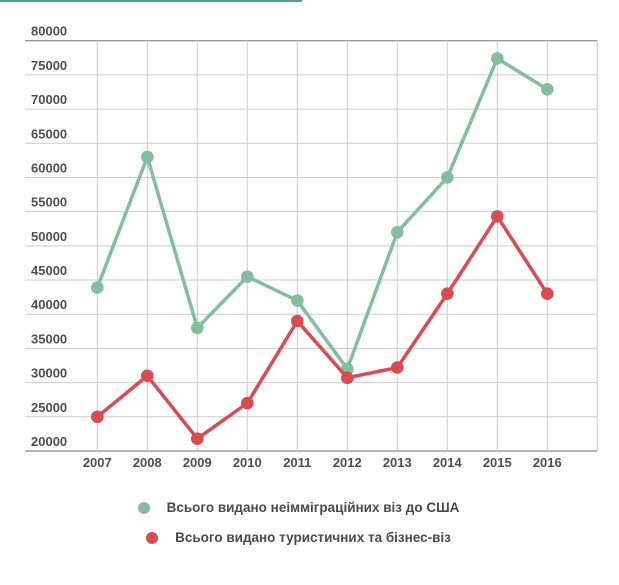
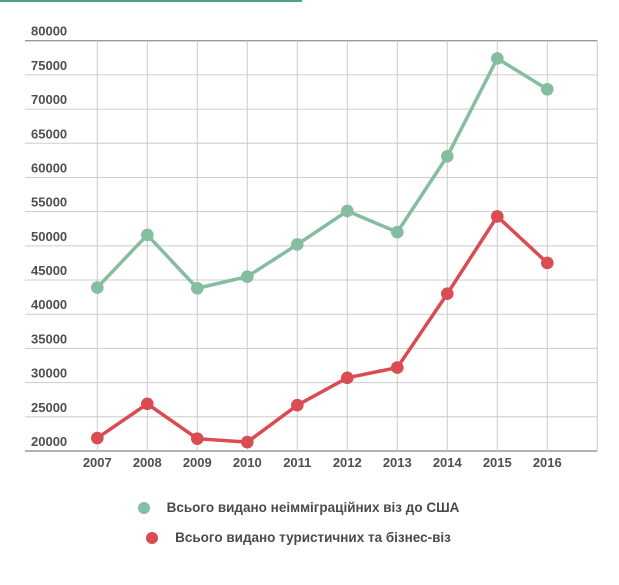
Всього видано туристичних та бізнес-віз/2007: 25000 -> 22000
Всього видано неімміграційних віз до США/2008: 63000 -> 52000
Всього видано туристичних та бізнес-віз/2008: 31000 -> 27000
Всього видано неімміграційних віз до США/2009: 38000 -> 44000
Всього видано туристичних та бізнес-віз/2010: 27000 -> 21000
Всього видано неімміграційних віз до США/2011: 42000 -> 50000
Всього видано туристичних та бізнес-віз/2011: 39000 -> 27000
Всього видано неімміграційних віз до США/2012: 32000 -> 55000
Всього видано неімміграційних віз до США/2014: 60000 -> 63000
Всього видано туристичних та бізнес-віз/2016: 43000 -> 48000
